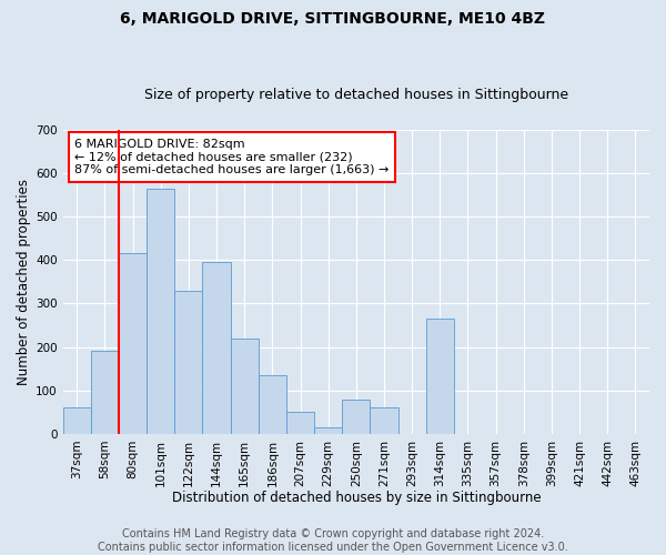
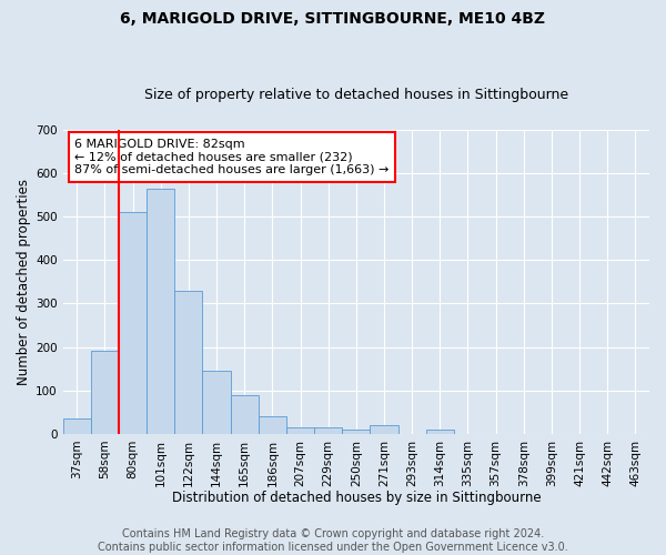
37sqm: 60 -> 35
80sqm: 415 -> 510
144sqm: 395 -> 145
165sqm: 220 -> 90
186sqm: 135 -> 40
207sqm: 50 -> 15
250sqm: 80 -> 10
271sqm: 60 -> 20
314sqm: 265 -> 10
